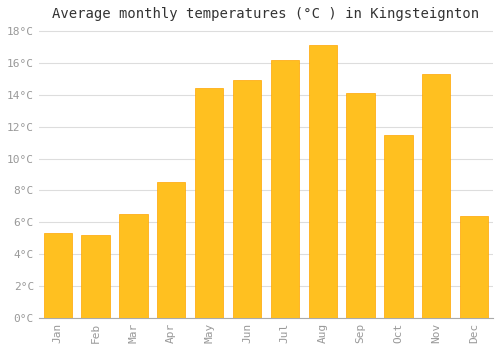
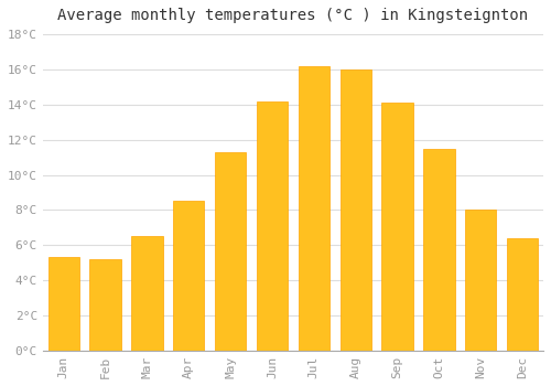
May: 14.4°C -> 11.3°C
Jun: 14.9°C -> 14.2°C
Aug: 17.1°C -> 16.0°C
Nov: 15.3°C -> 8.0°C
